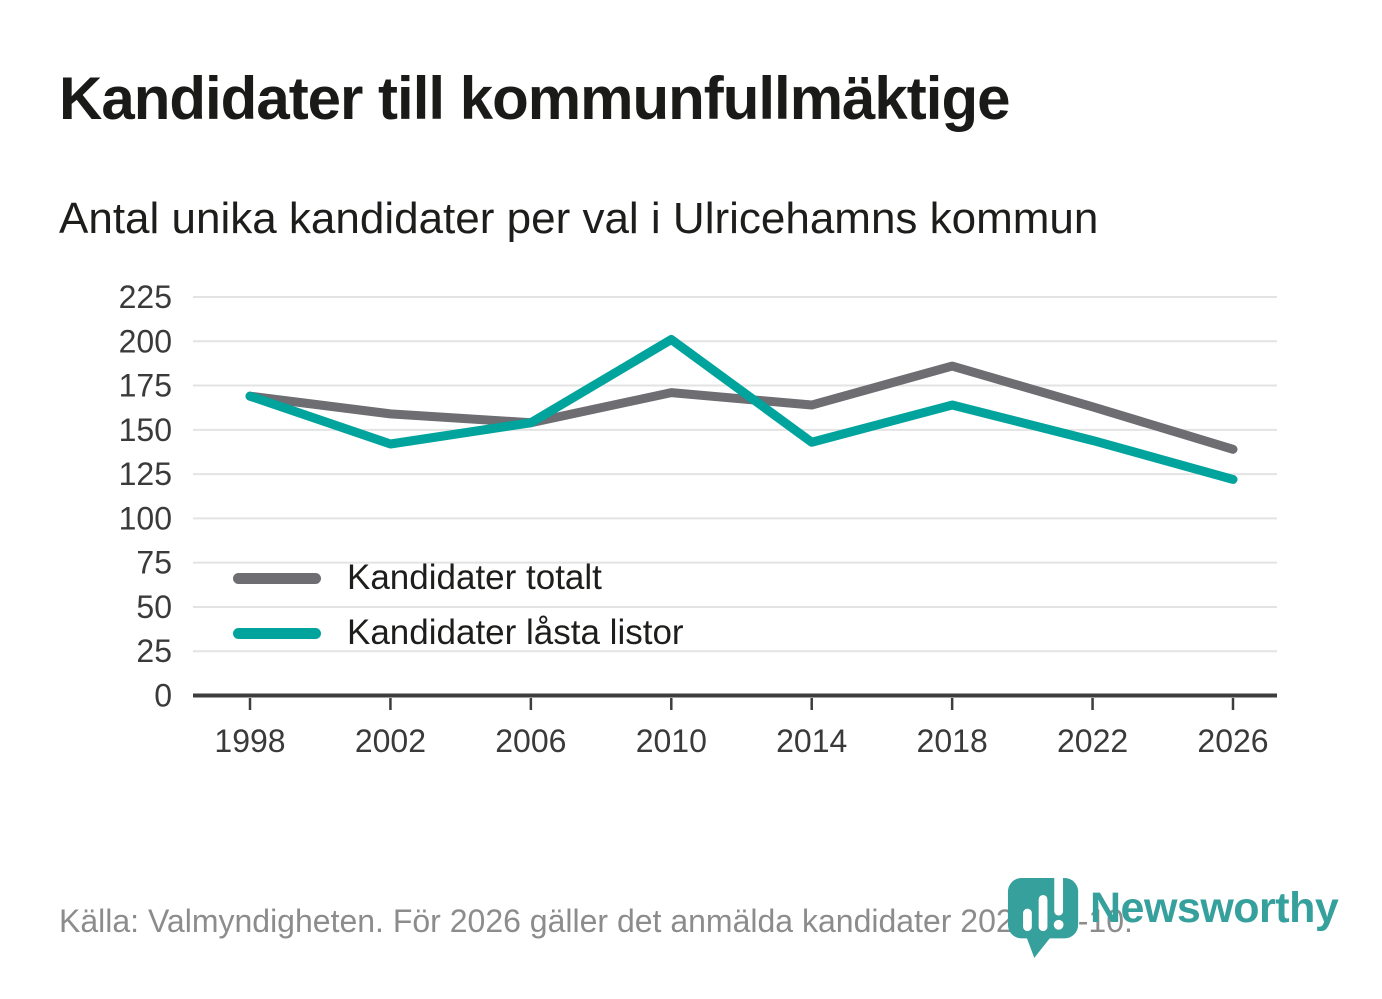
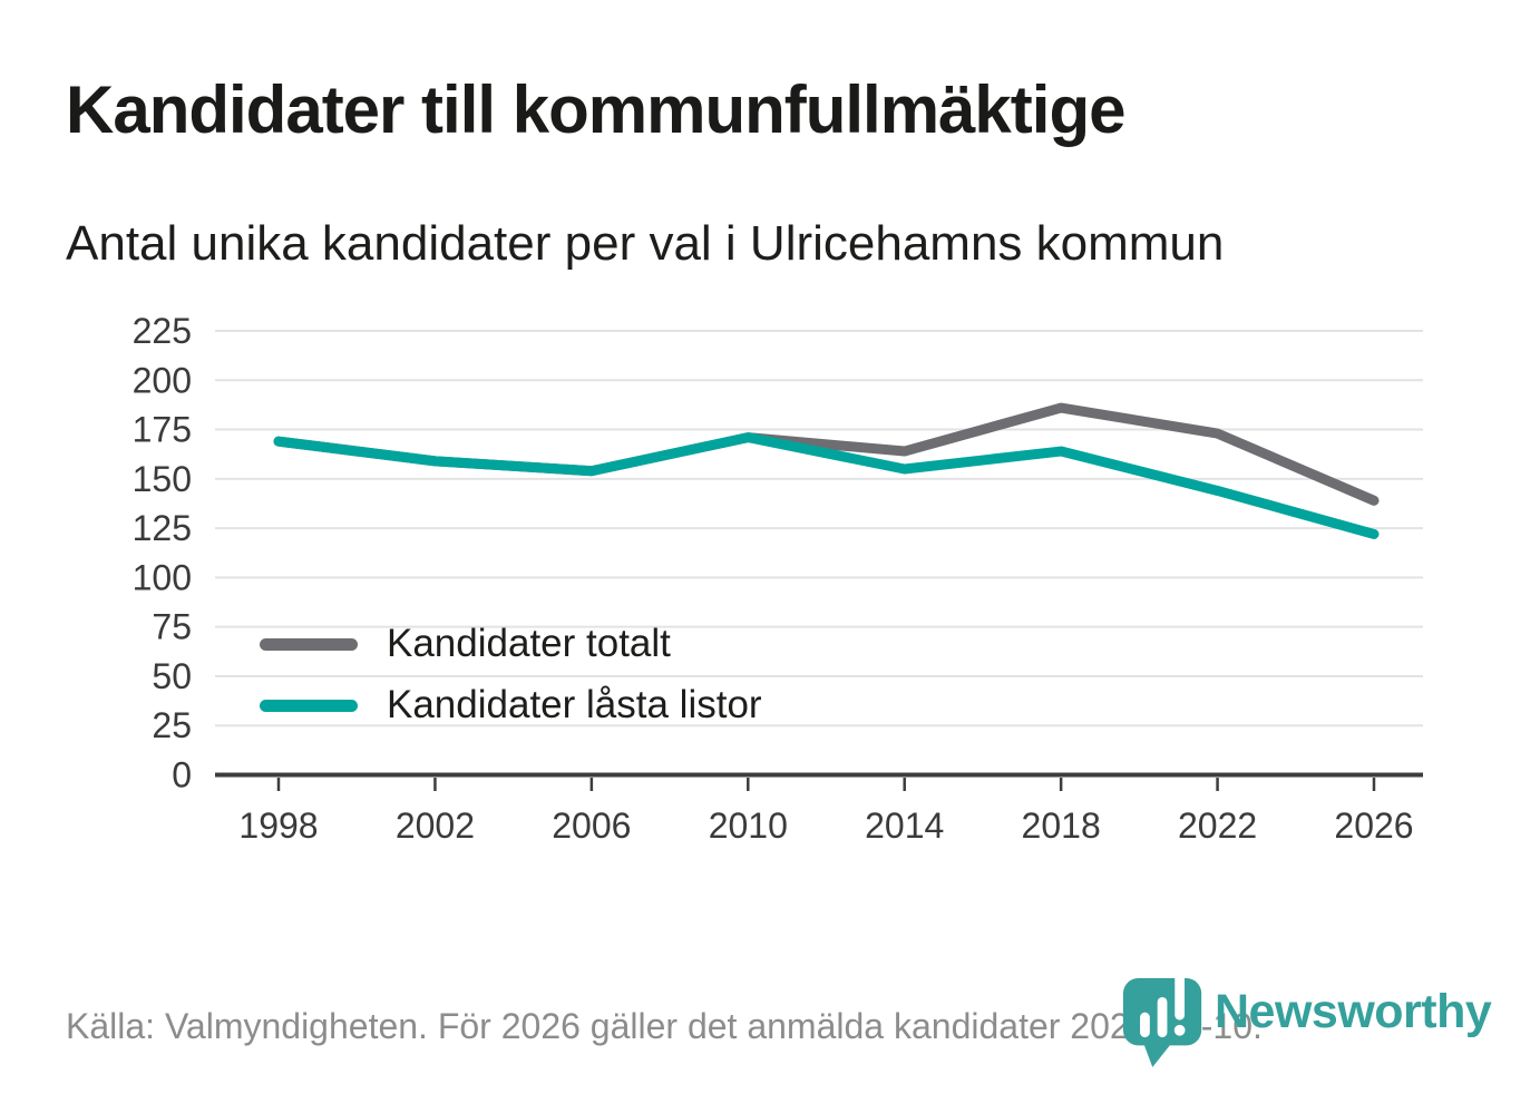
Kandidater låsta listor/2002: 142 -> 159
Kandidater låsta listor/2010: 201 -> 171
Kandidater låsta listor/2014: 143 -> 155
Kandidater totalt/2022: 163 -> 173
